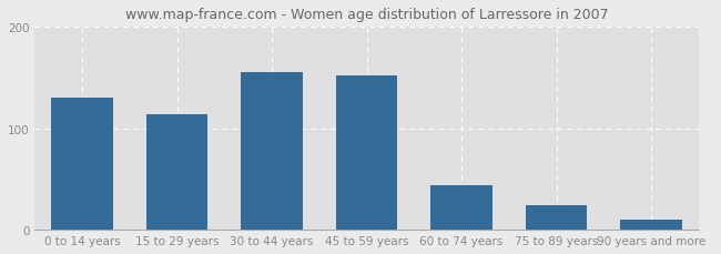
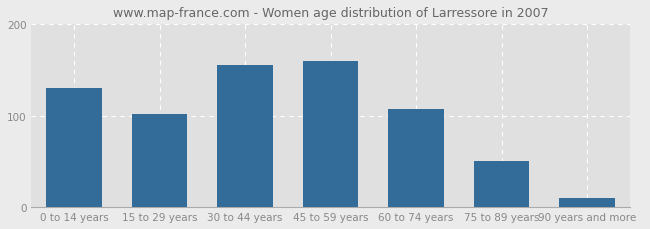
15 to 29 years: 114 -> 102
45 to 59 years: 152 -> 160
60 to 74 years: 44 -> 107
75 to 89 years: 24 -> 50
